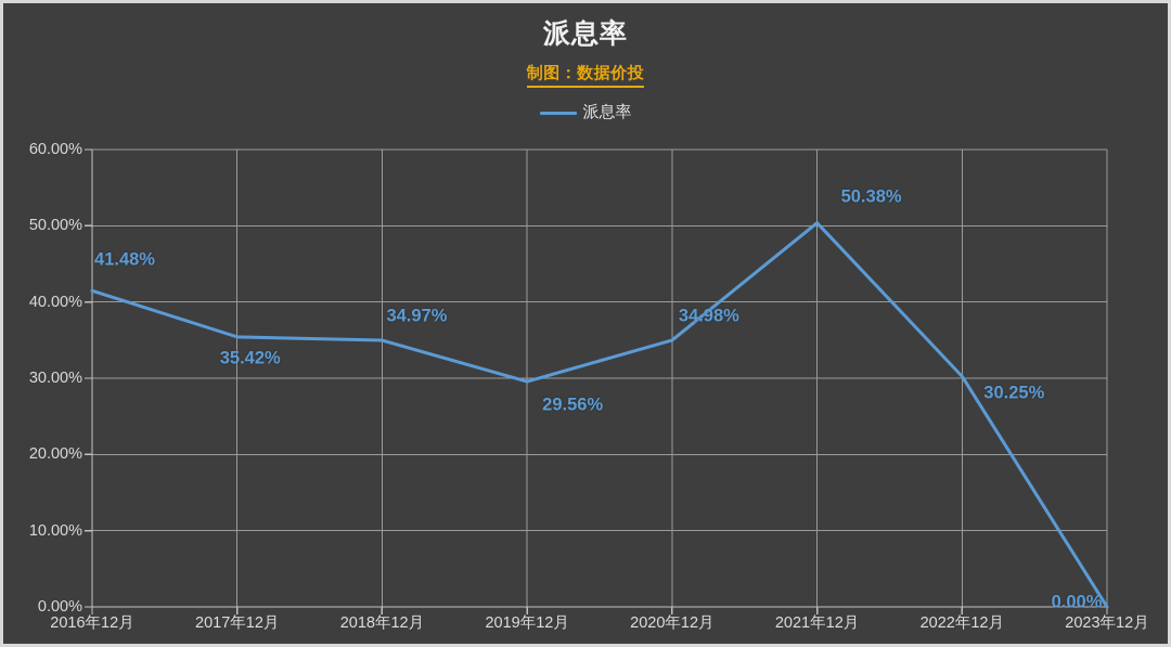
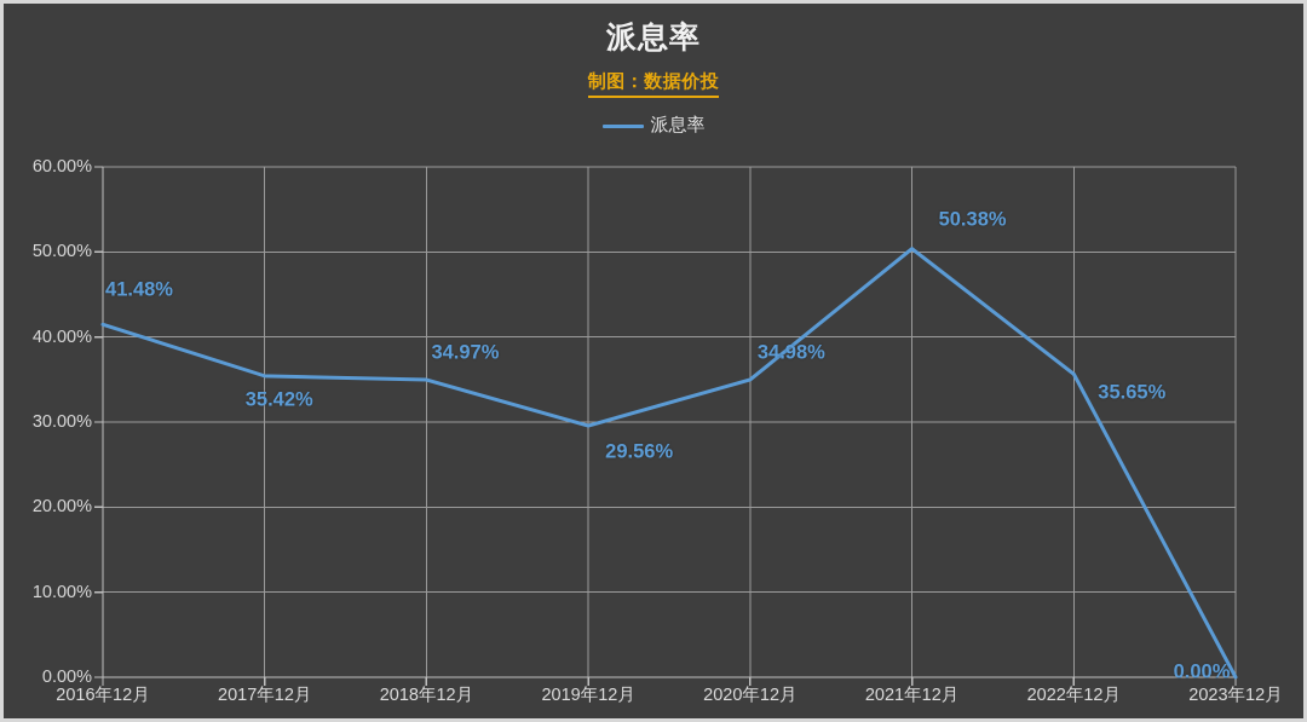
2022年12月: 30.25% -> 35.65%
